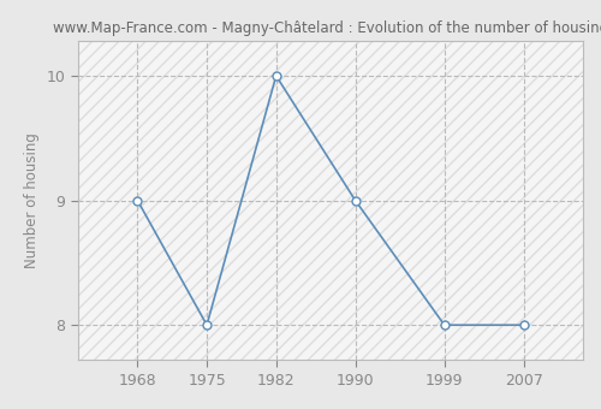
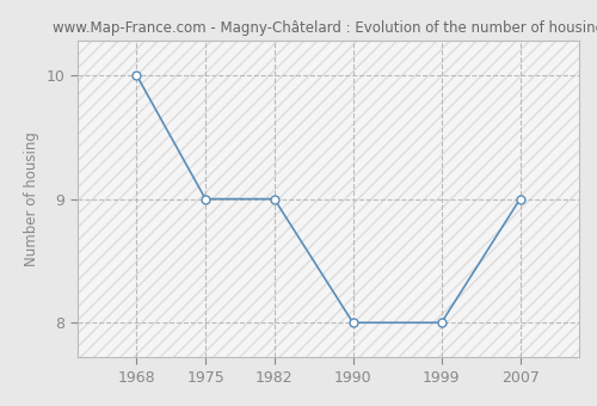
1968: 9 -> 10
1975: 8 -> 9
1982: 10 -> 9
1990: 9 -> 8
2007: 8 -> 9
